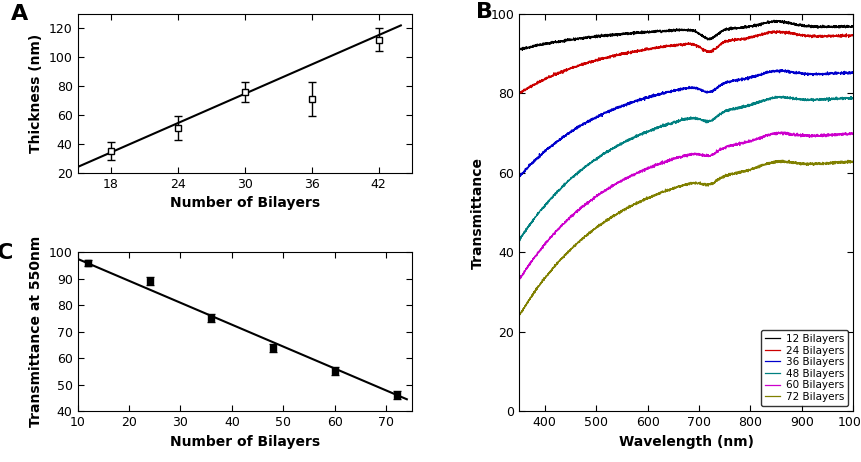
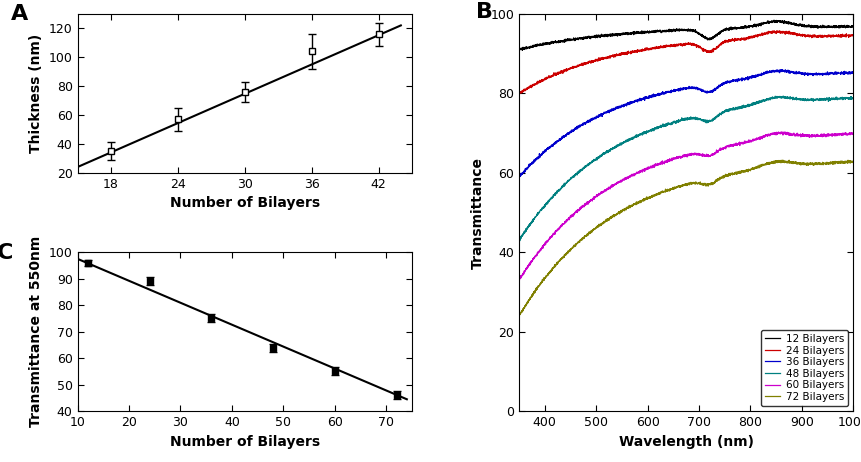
24: 51 -> 57
36: 71 -> 104
42: 112 -> 116
